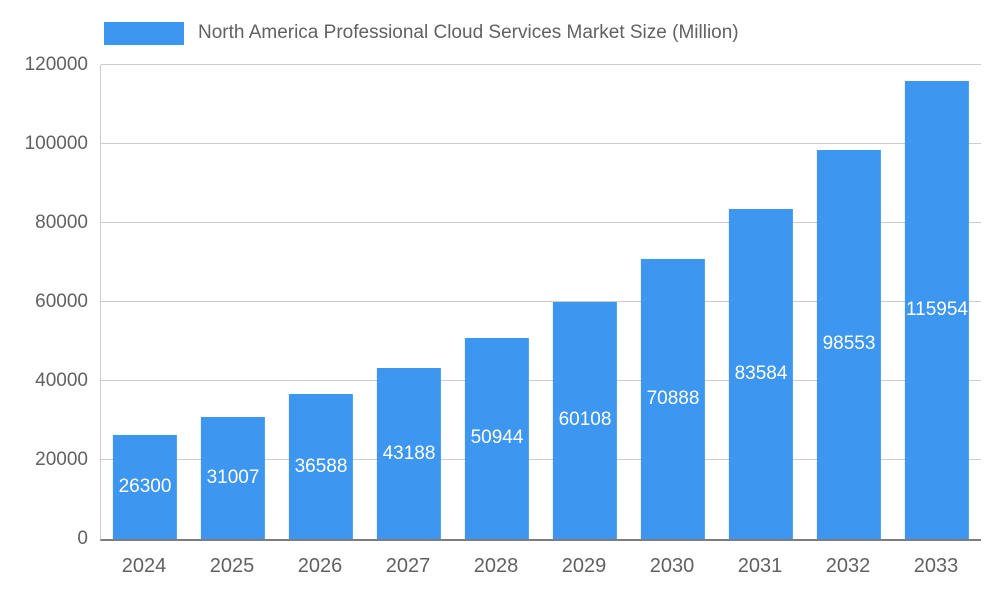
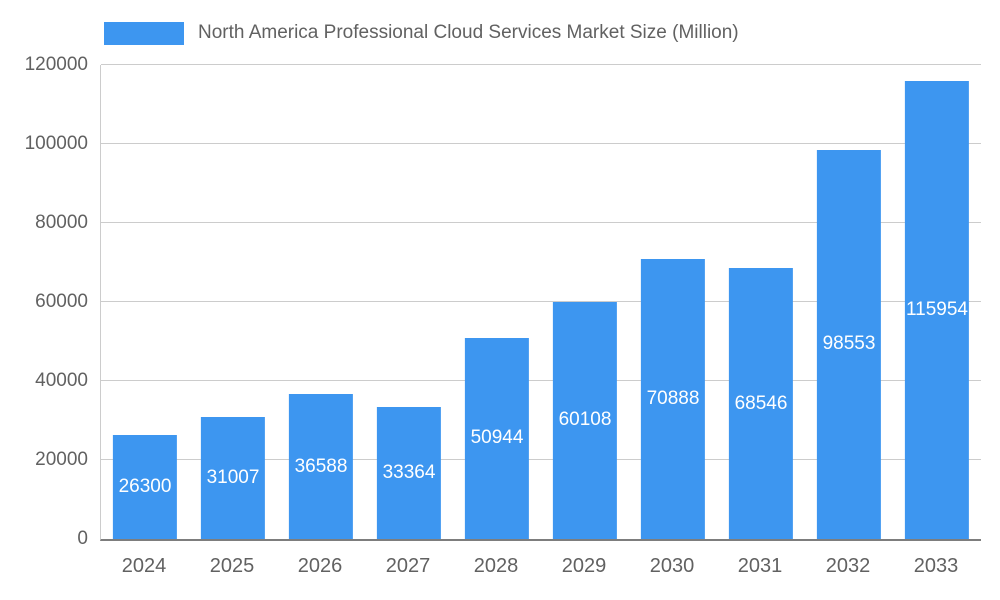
2027: 43188 -> 33364
2031: 83584 -> 68546
